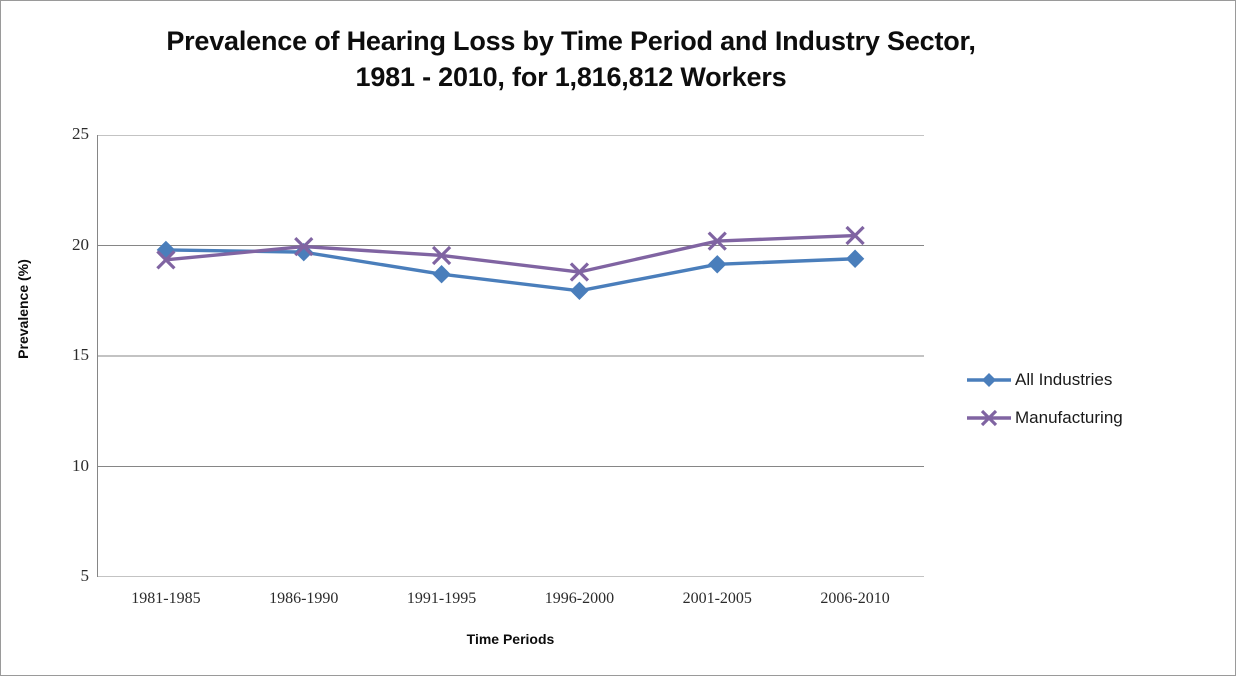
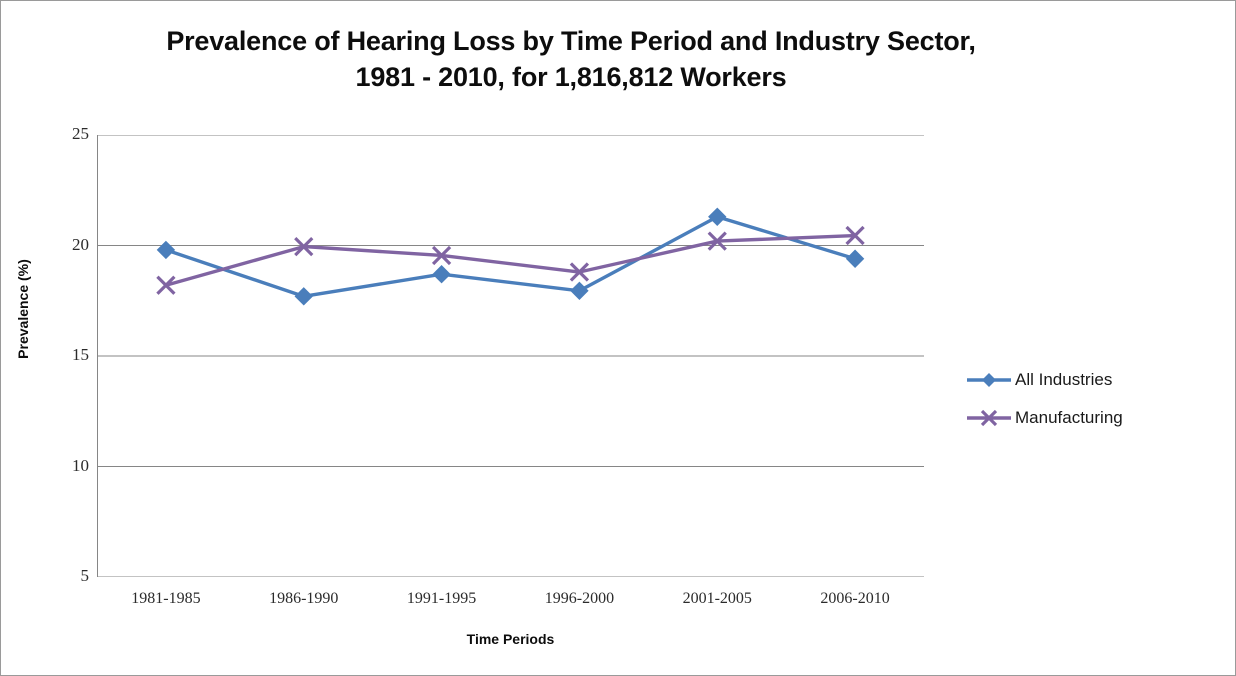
Manufacturing/1981-1985: 19.4 -> 18.2
All Industries/1986-1990: 19.7 -> 17.7
All Industries/2001-2005: 19.1 -> 21.3
